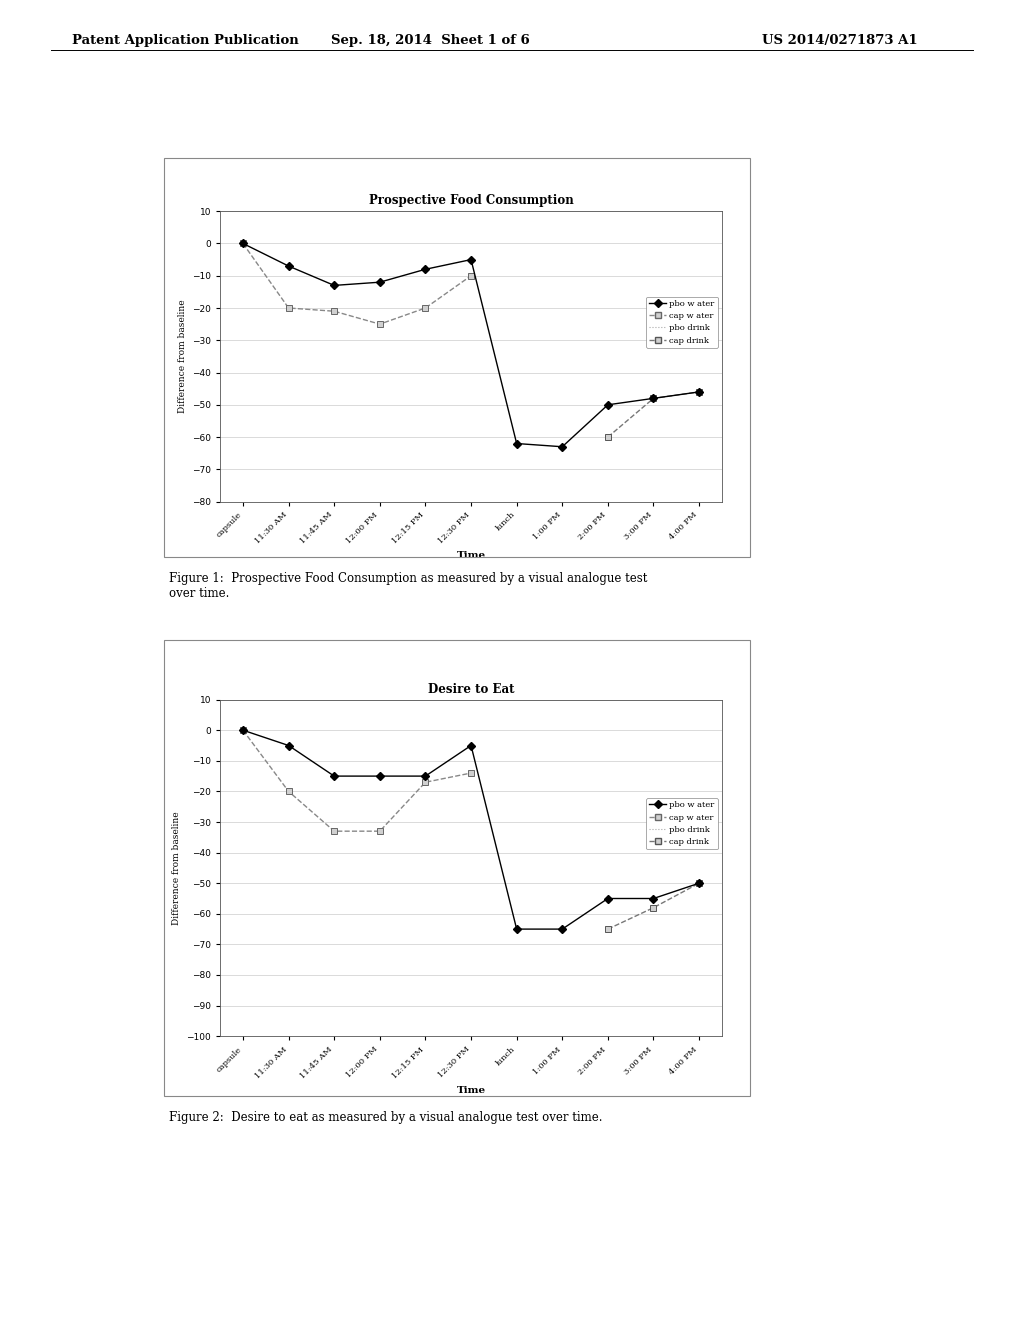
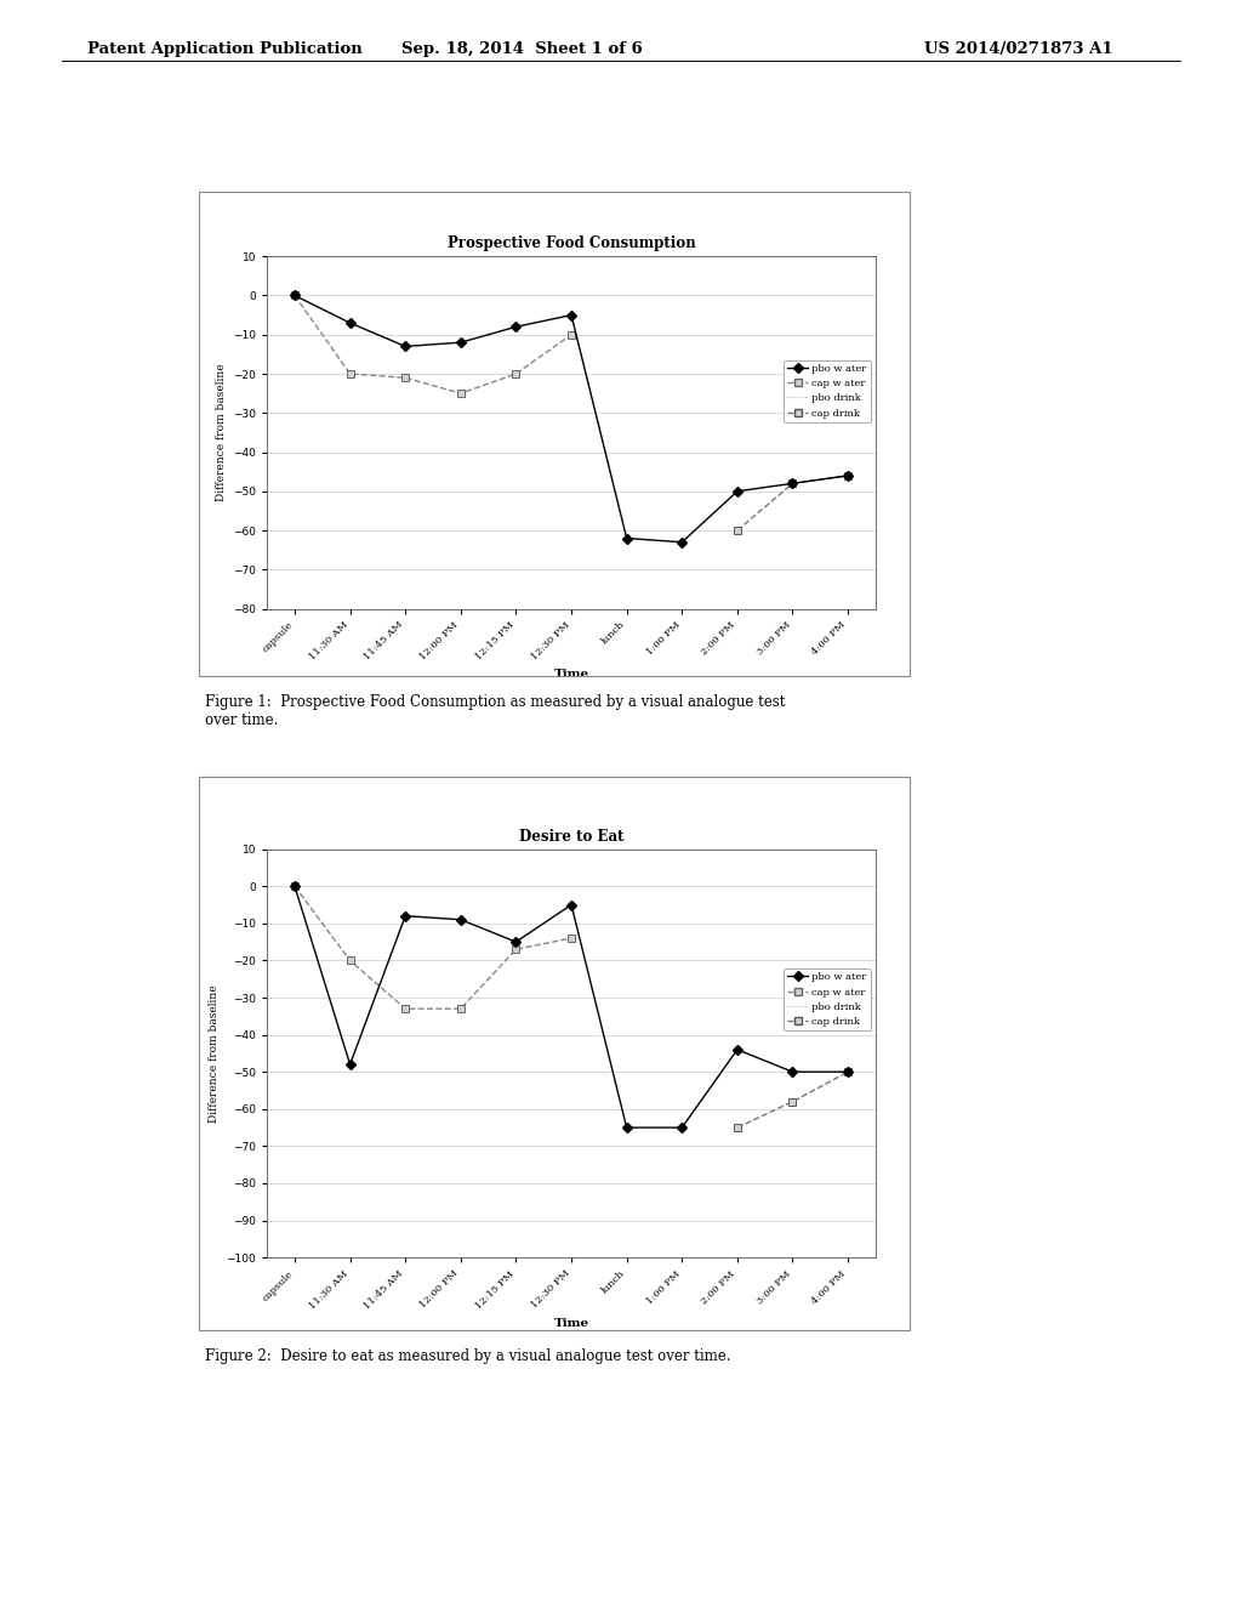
Desire to Eat/pbo w ater/11:30 AM: -5 -> -48
Desire to Eat/pbo w ater/11:45 AM: -15 -> -8
Desire to Eat/pbo w ater/12:00 PM: -15 -> -9
Desire to Eat/pbo w ater/2:00 PM: -55 -> -44
Desire to Eat/pbo w ater/3:00 PM: -55 -> -50
